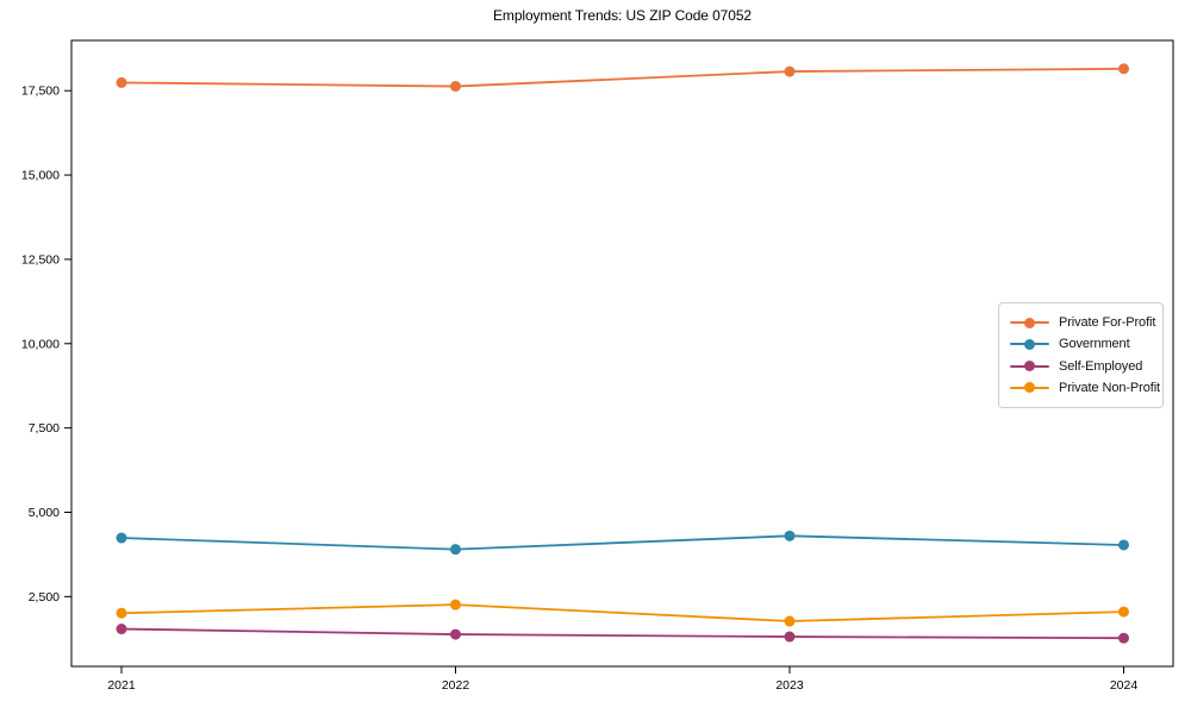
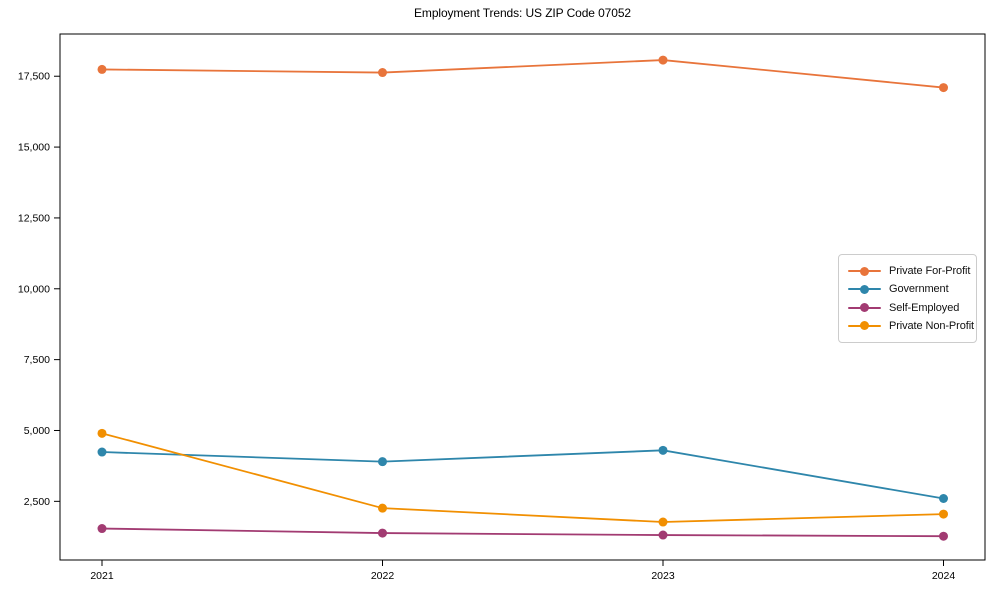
Private Non-Profit/2021: 2000 -> 4900
Private For-Profit/2024: 18200 -> 17100
Government/2024: 4000 -> 2600
